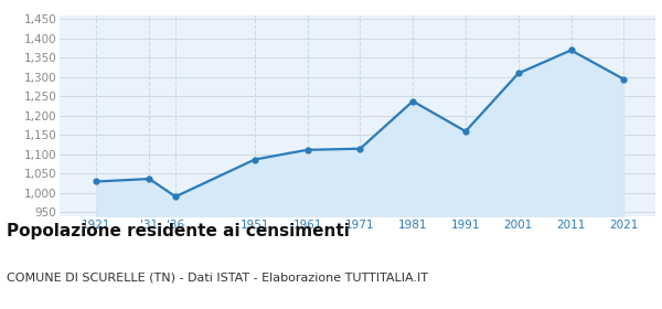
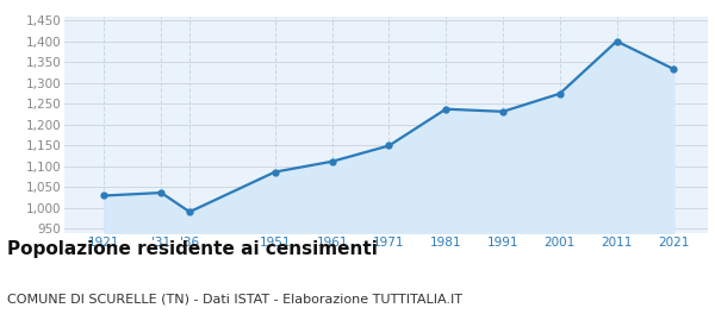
1971: 1,115 -> 1,150
1991: 1,160 -> 1,232
2001: 1,310 -> 1,275
2011: 1,370 -> 1,401
2021: 1,295 -> 1,334
